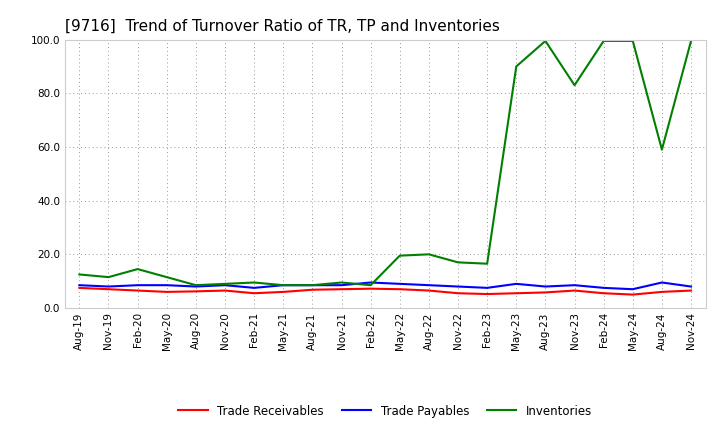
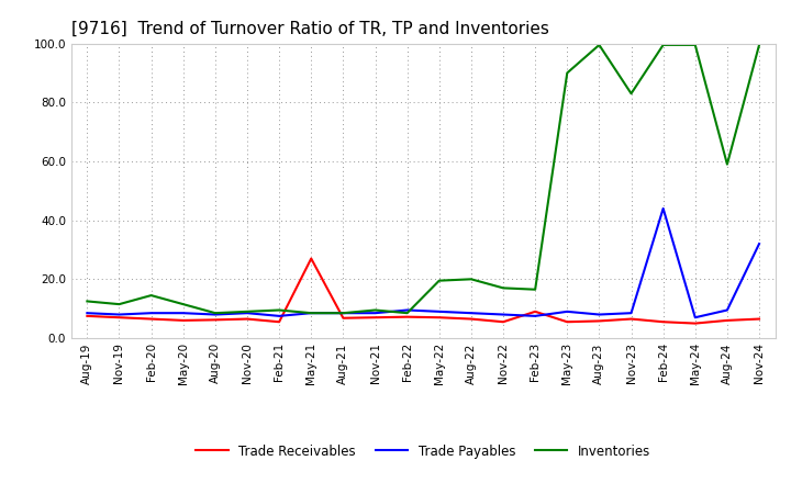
Trade Receivables/May-21: 6.0 -> 27.0
Trade Receivables/Feb-23: 5.2 -> 9.0
Trade Payables/Feb-24: 7.5 -> 44.0
Trade Payables/Nov-24: 8.0 -> 32.0
